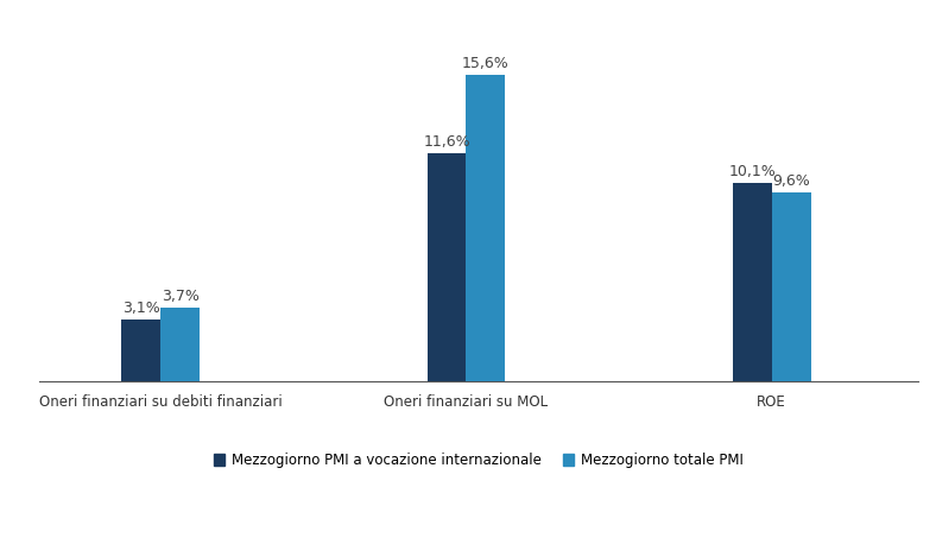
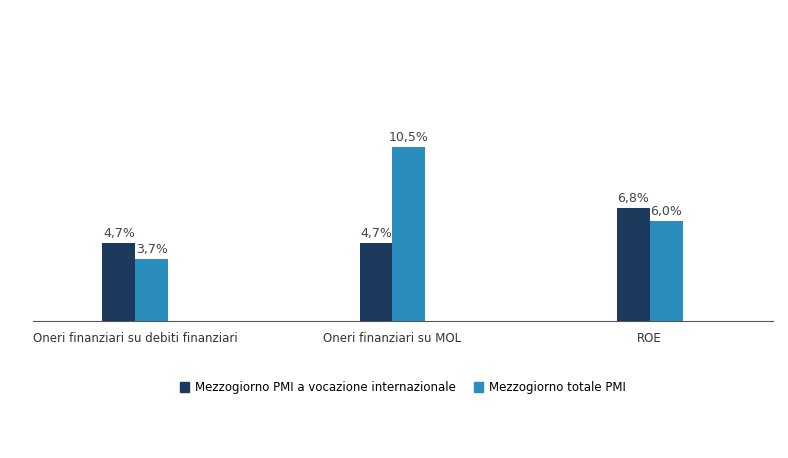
Mezzogiorno PMI a vocazione internazionale/Oneri finanziari su debiti finanziari: 3,1% -> 4,7%
Mezzogiorno PMI a vocazione internazionale/Oneri finanziari su MOL: 11,6% -> 4,7%
Mezzogiorno totale PMI/Oneri finanziari su MOL: 15,6% -> 10,5%
Mezzogiorno PMI a vocazione internazionale/ROE: 10,1% -> 6,8%
Mezzogiorno totale PMI/ROE: 9,6% -> 6,0%
